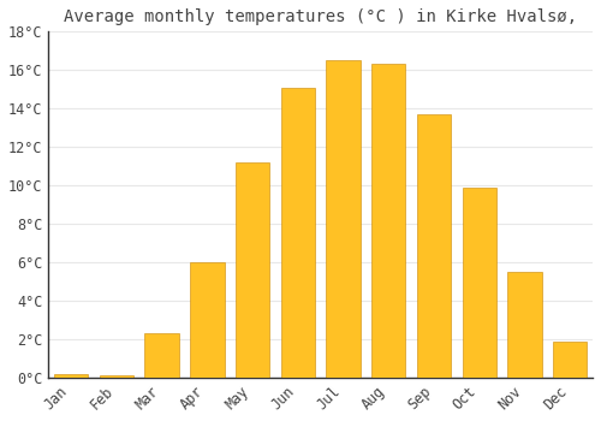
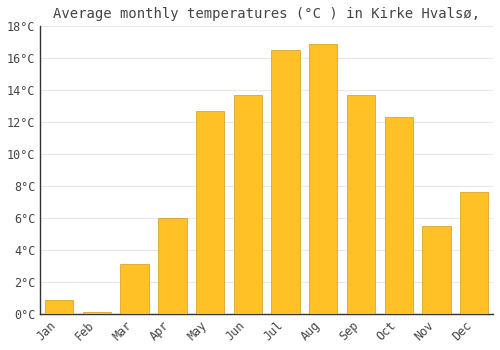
Jan: 0.2°C -> 0.9°C
Mar: 2.3°C -> 3.1°C
May: 11.2°C -> 12.7°C
Jun: 15.1°C -> 13.7°C
Aug: 16.3°C -> 16.9°C
Oct: 9.9°C -> 12.3°C
Dec: 1.9°C -> 7.6°C
